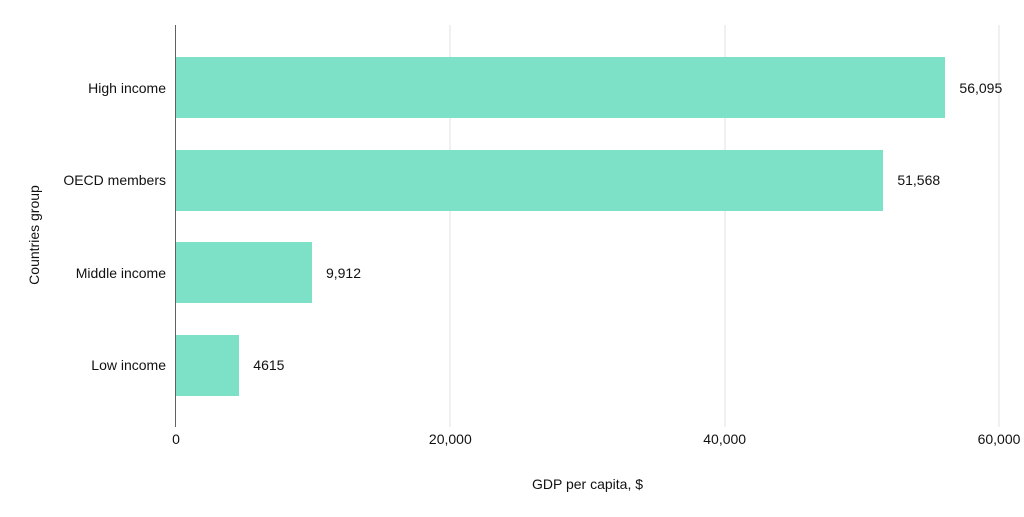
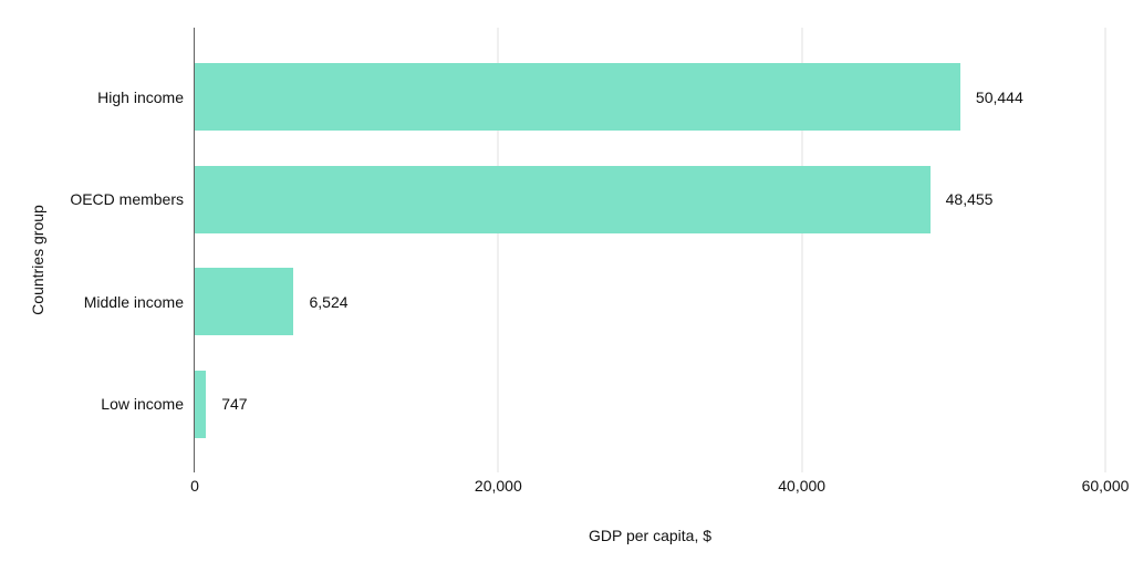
High income: 56,095 -> 50,444
OECD members: 51,568 -> 48,455
Middle income: 9,912 -> 6,524
Low income: 4615 -> 747
